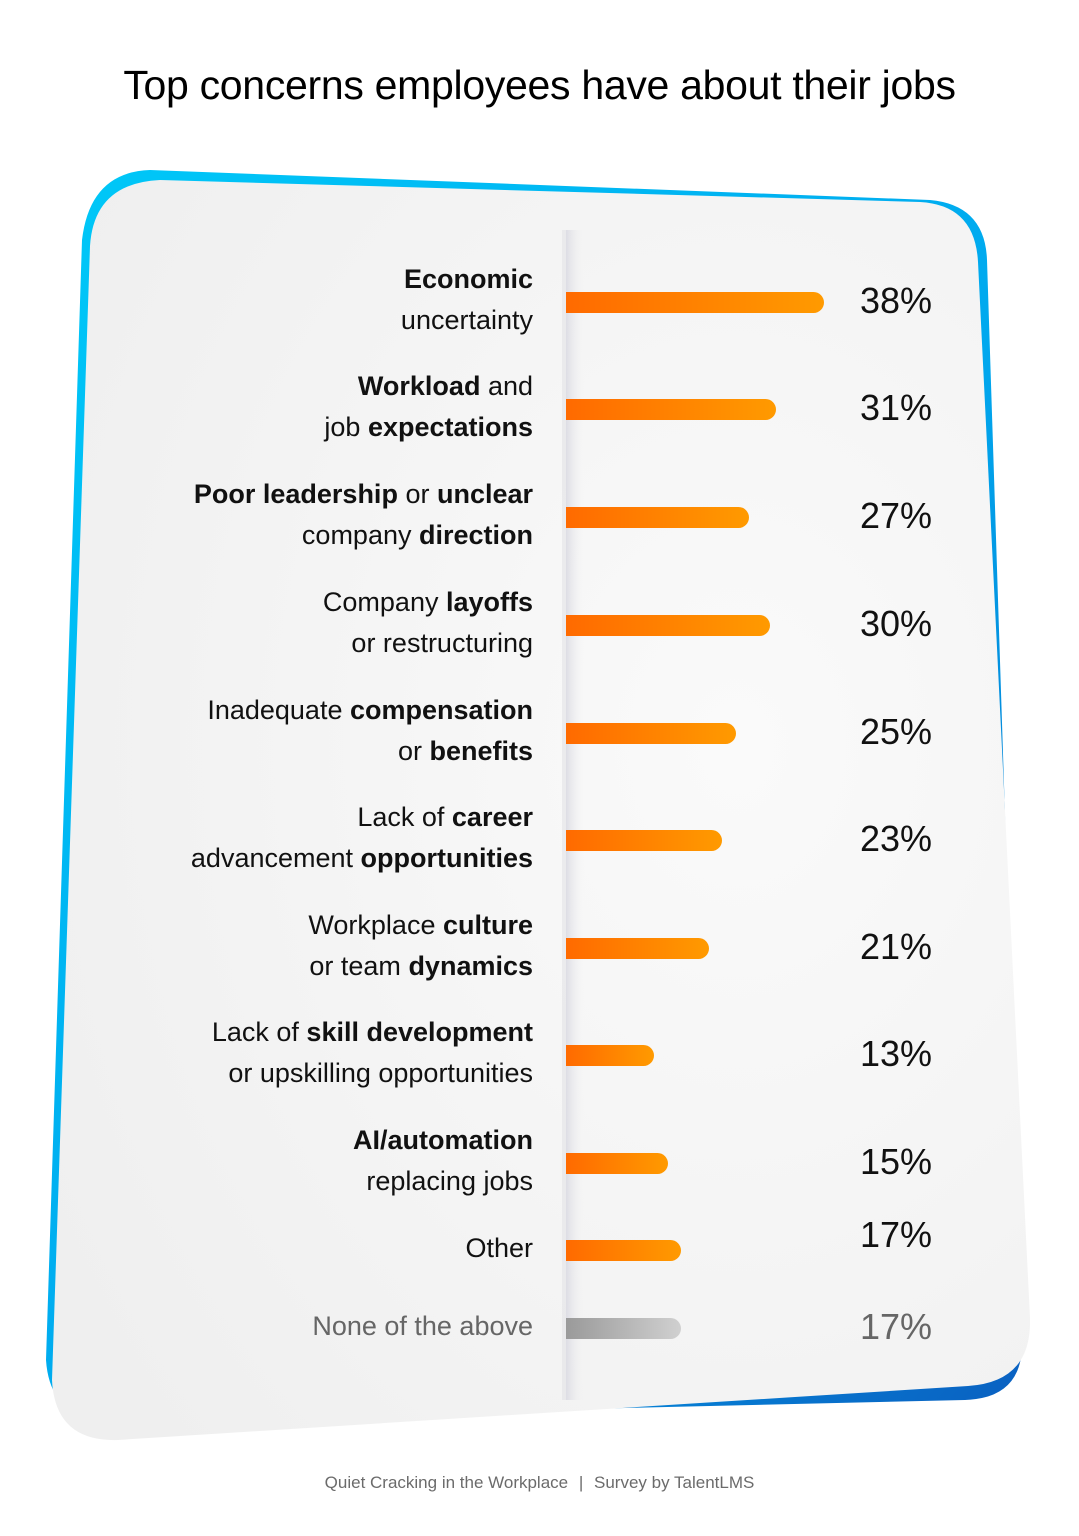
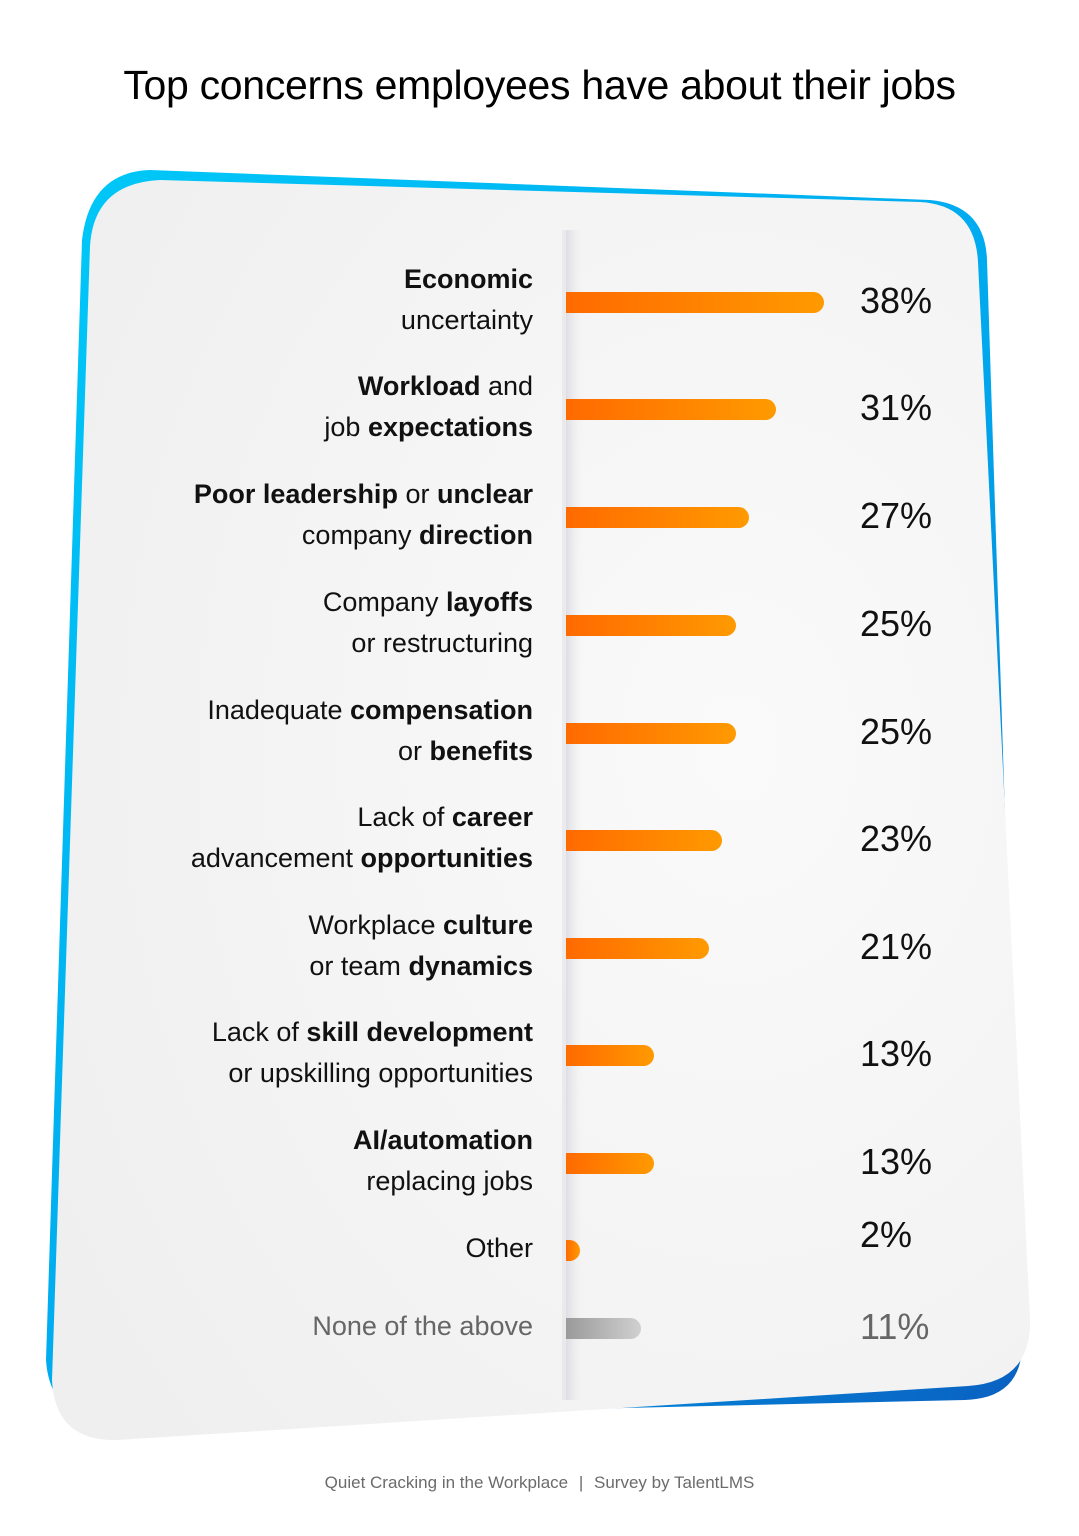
Company layoffs or restructuring: 30% -> 25%
AI/automation replacing jobs: 15% -> 13%
Other: 17% -> 2%
None of the above: 17% -> 11%
